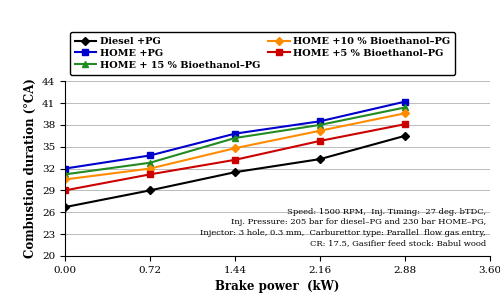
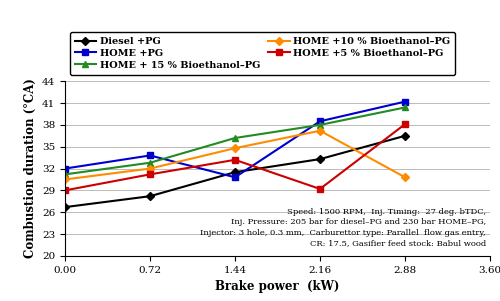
Diesel +PG/0.72: 29.0 -> 28.2
HOME +PG/1.44: 36.8 -> 30.8
HOME +5 % Bioethanol–PG/2.16: 35.8 -> 29.2
HOME +10 % Bioethanol–PG/2.88: 39.6 -> 30.8
